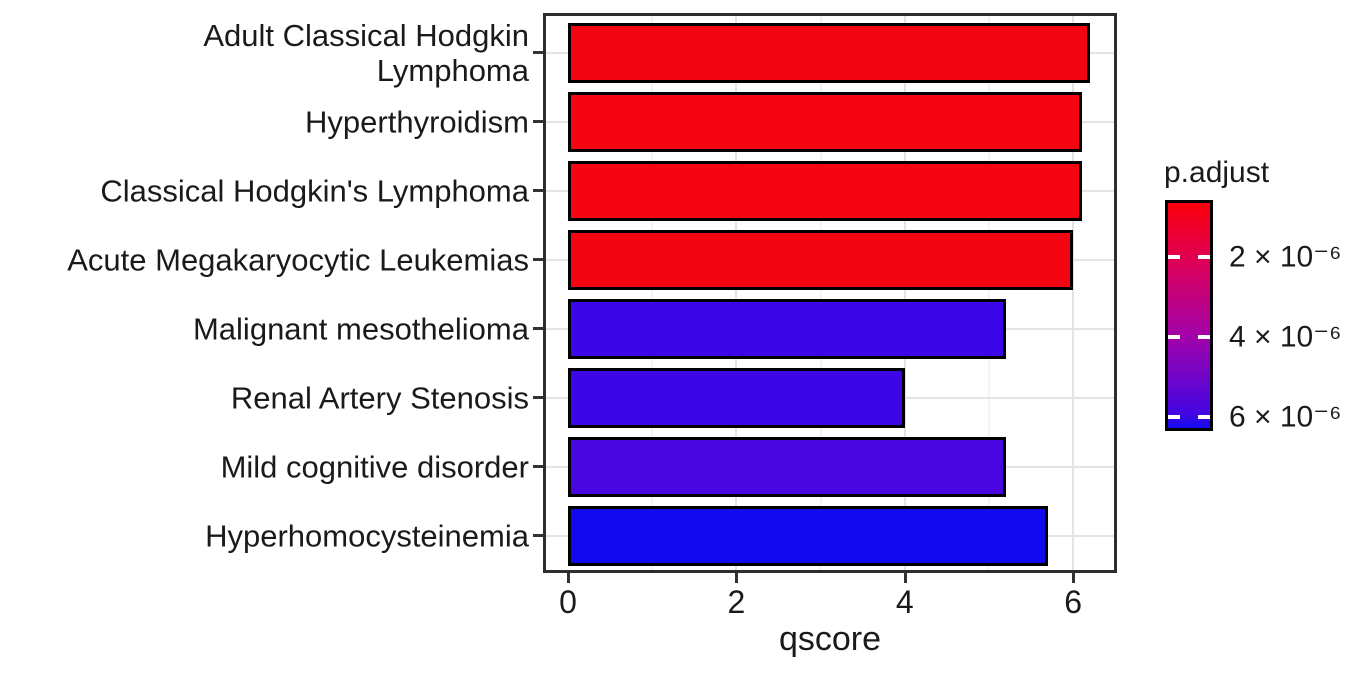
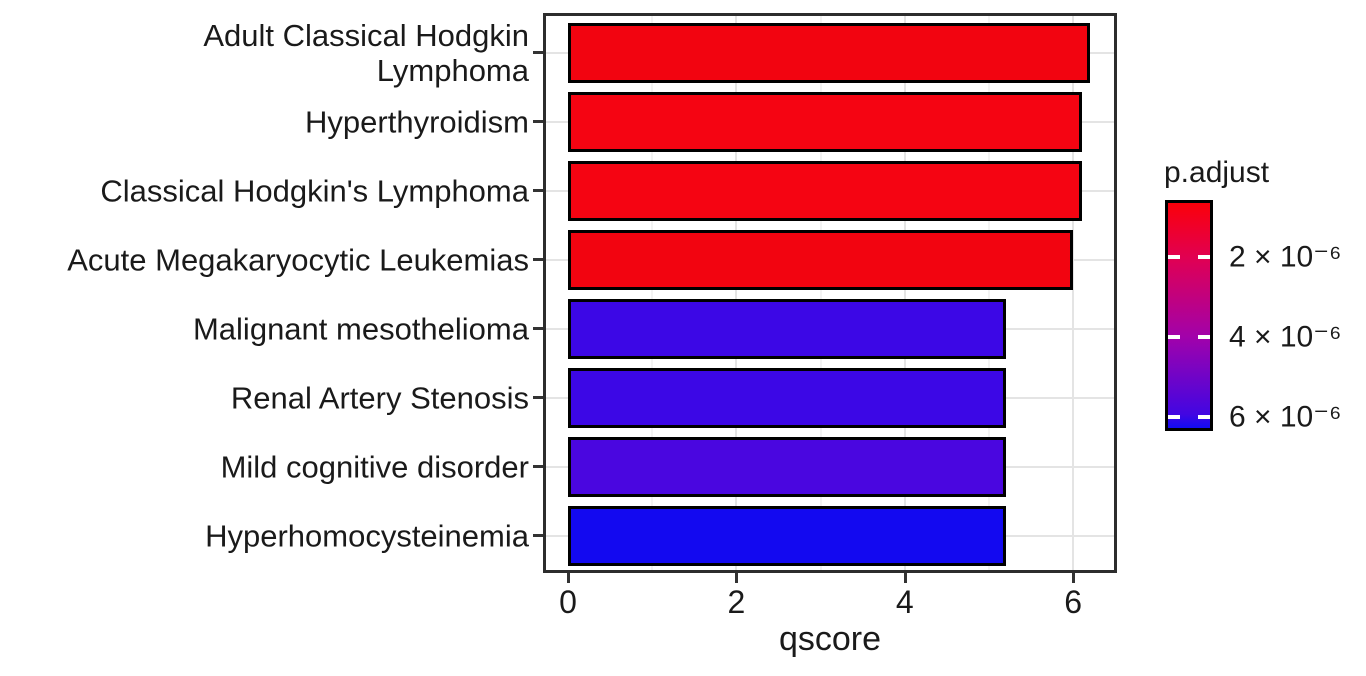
Renal Artery Stenosis: 4.0 -> 5.2
Hyperhomocysteinemia: 5.7 -> 5.2
